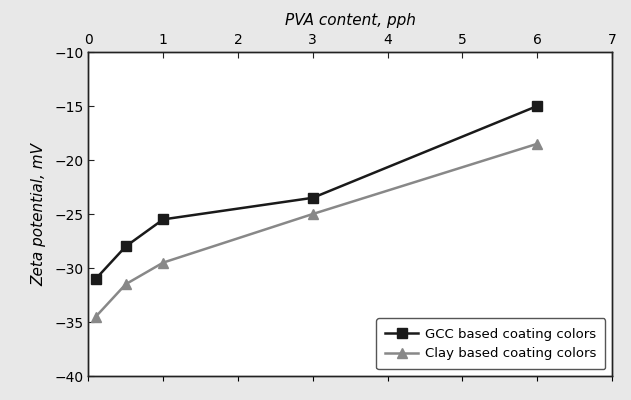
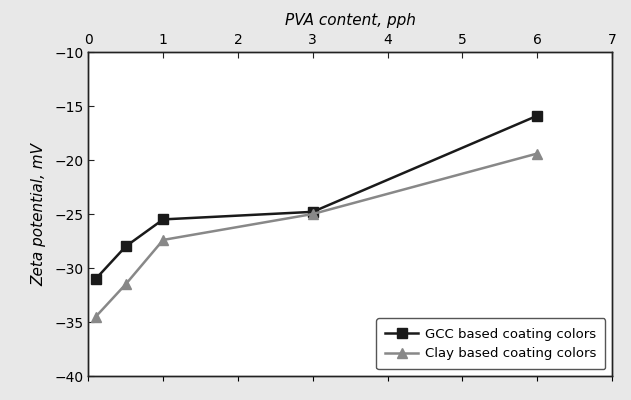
Clay based coating colors/1: -29.5 -> -27.4
GCC based coating colors/3: -23.5 -> -24.8
GCC based coating colors/6: -15.0 -> -15.9
Clay based coating colors/6: -18.5 -> -19.4
